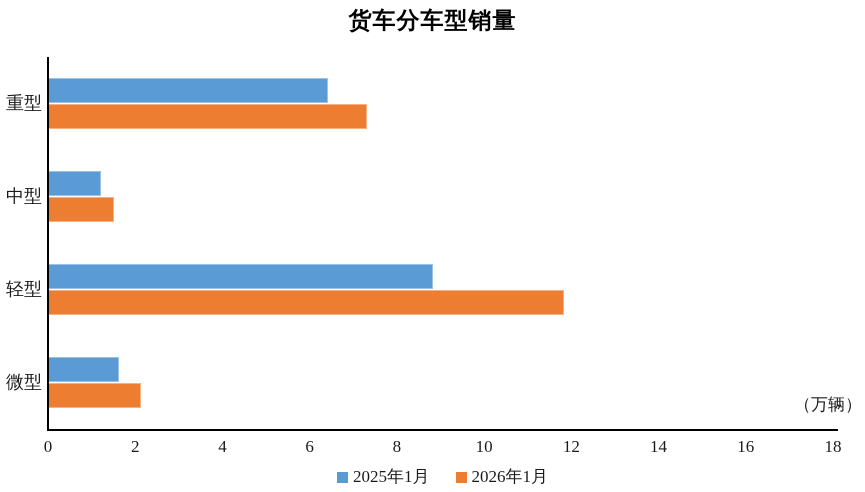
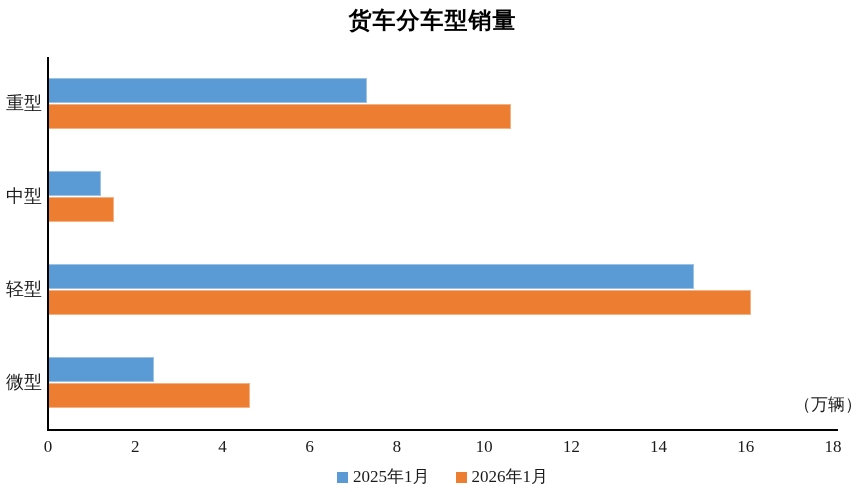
2025年1月/重型: 6.4 -> 7.3
2026年1月/重型: 7.3 -> 10.6
2025年1月/轻型: 8.8 -> 14.8
2026年1月/轻型: 11.8 -> 16.1
2025年1月/微型: 1.6 -> 2.4
2026年1月/微型: 2.1 -> 4.6
